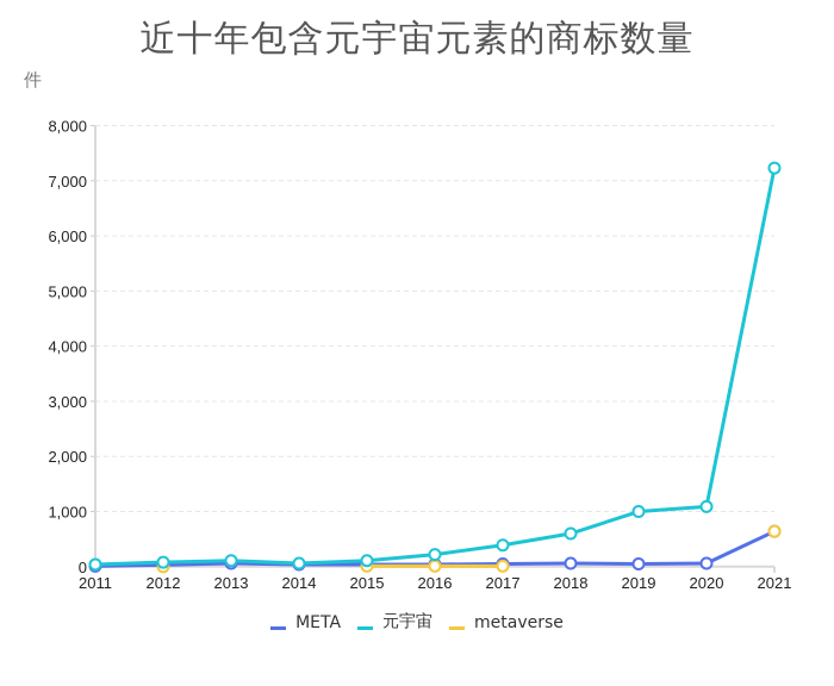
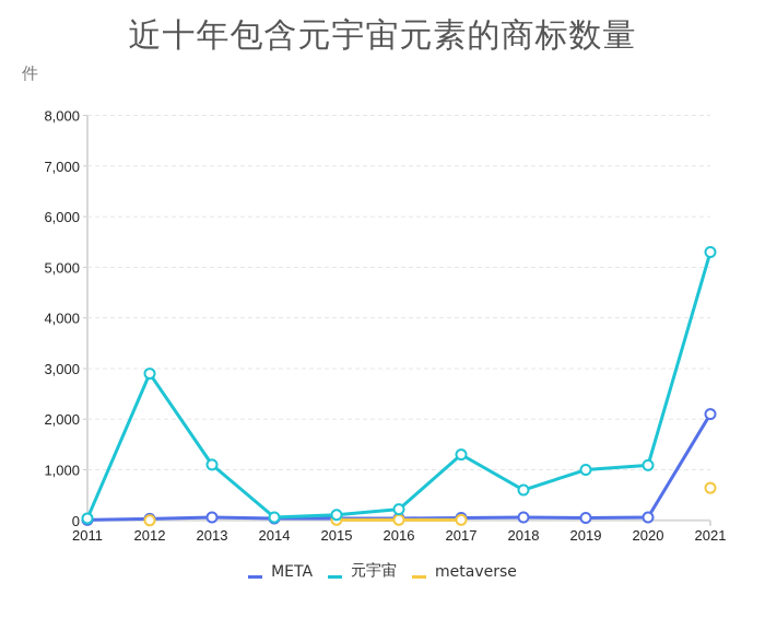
元宇宙/2012: 100 -> 2900
元宇宙/2013: 100 -> 1100
元宇宙/2017: 400 -> 1300
META/2021: 600 -> 2100
元宇宙/2021: 7200 -> 5300
